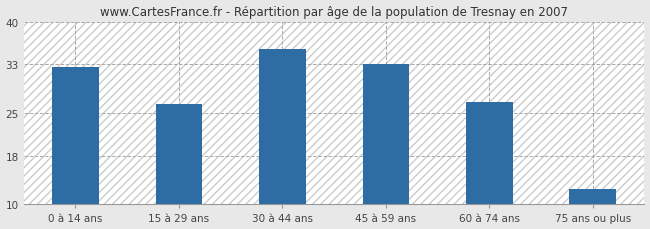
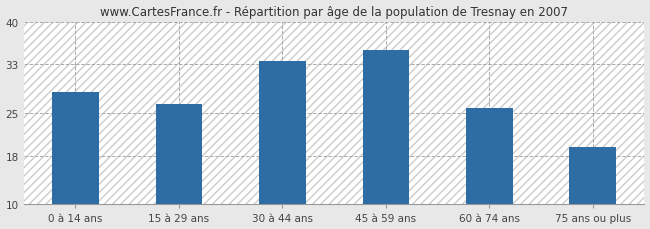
0 à 14 ans: 32.5 -> 28.4
30 à 44 ans: 35.5 -> 33.6
45 à 59 ans: 33.0 -> 35.4
60 à 74 ans: 26.8 -> 25.8
75 ans ou plus: 12.5 -> 19.4
